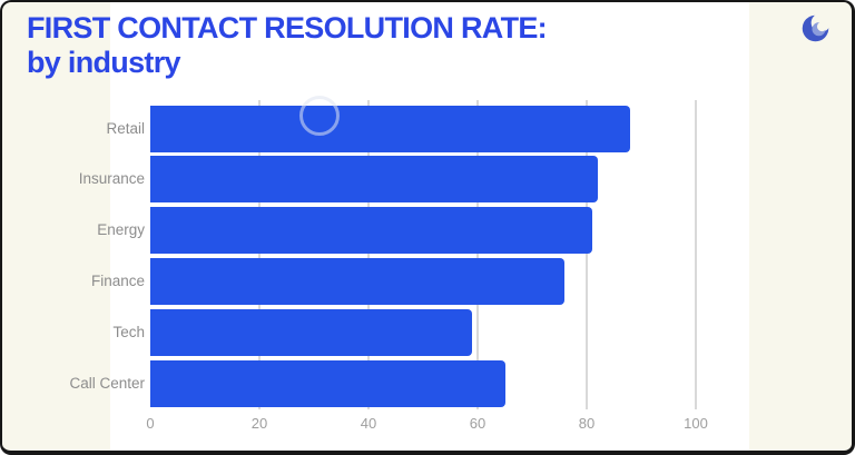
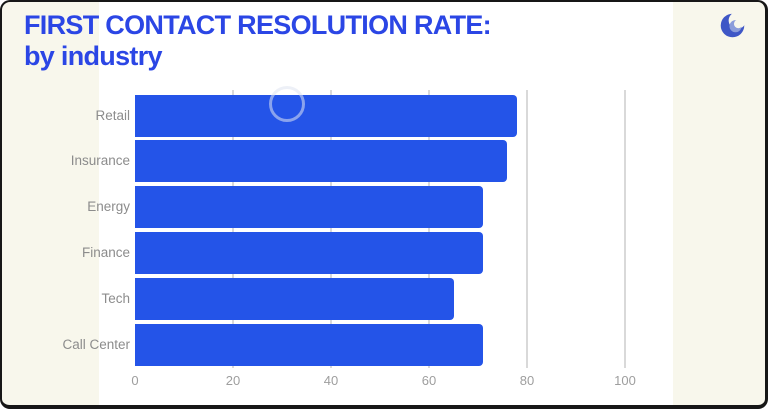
Retail: 88 -> 78
Insurance: 82 -> 76
Energy: 81 -> 71
Finance: 76 -> 71
Tech: 59 -> 65
Call Center: 65 -> 71
